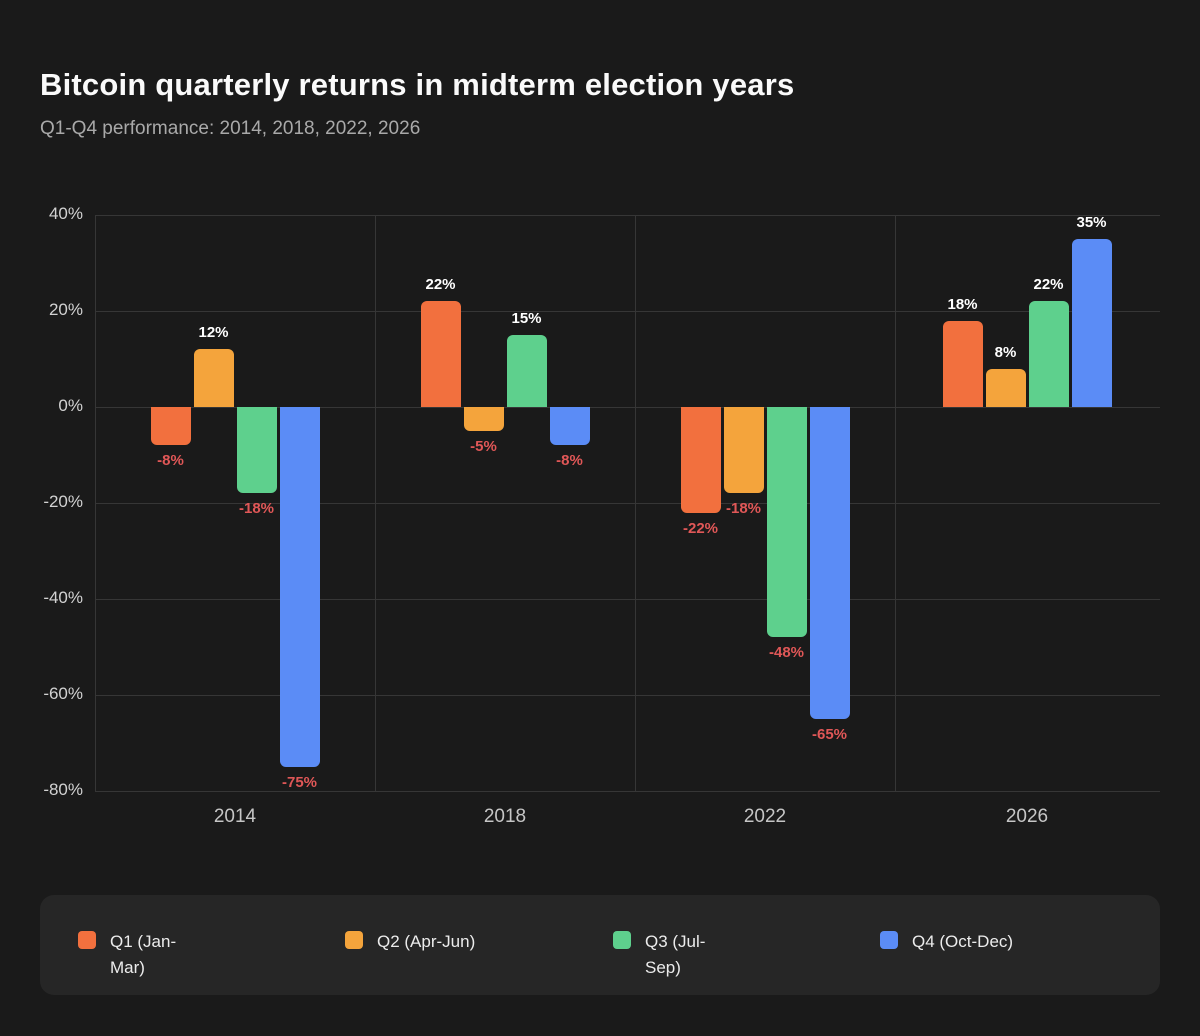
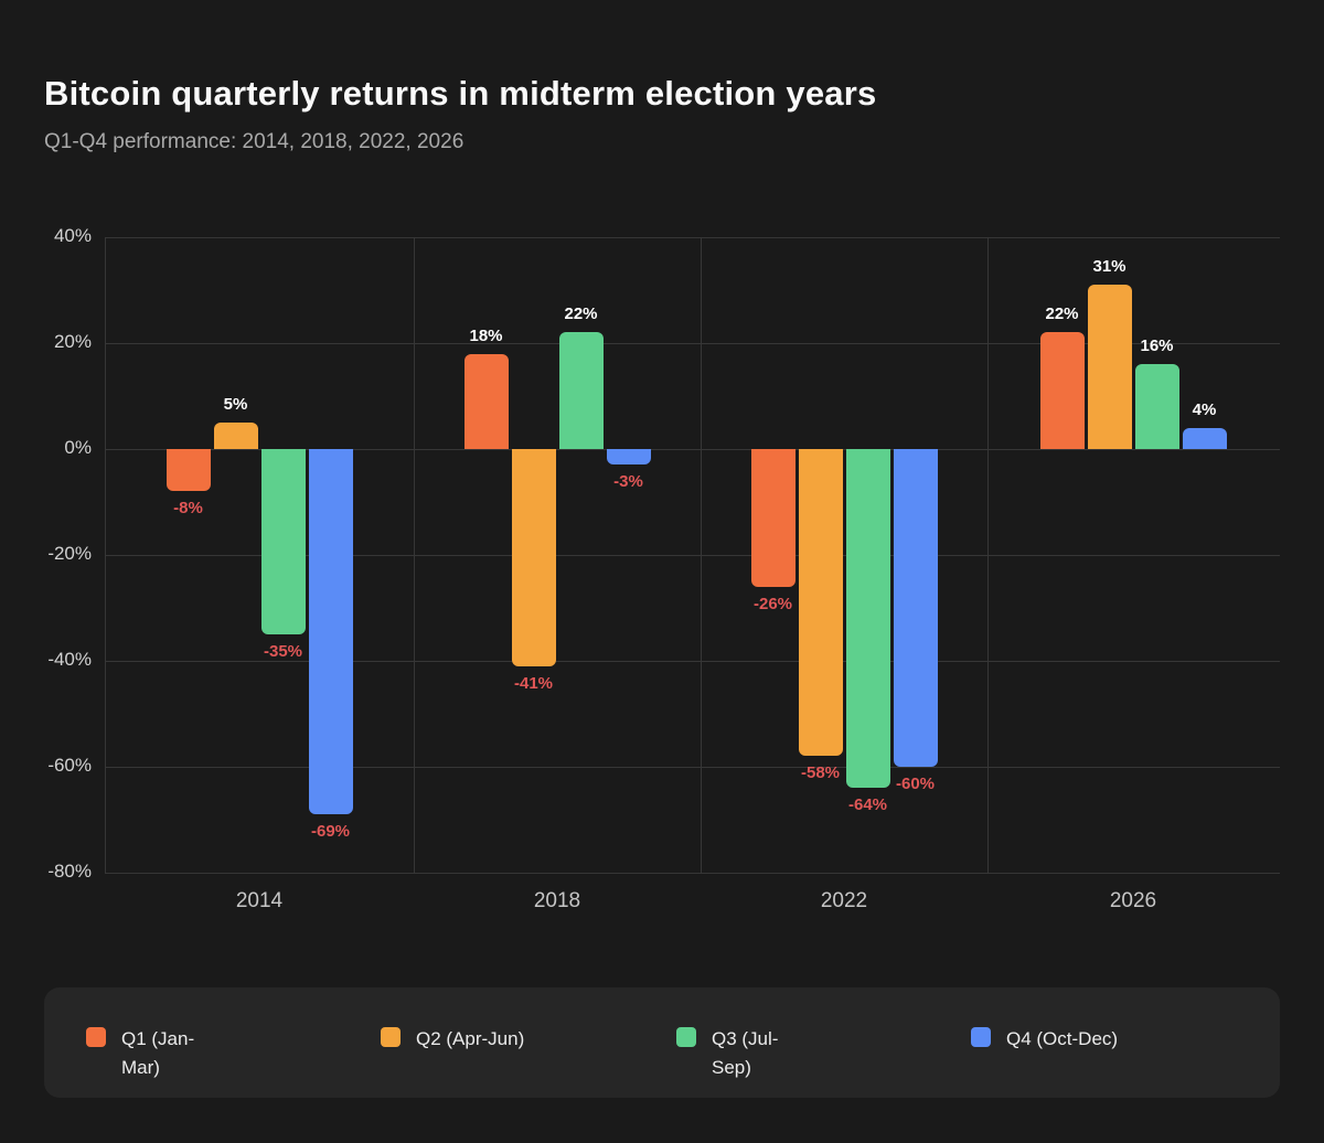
Q2 (Apr-Jun)/2014: 12% -> 5%
Q3 (Jul-Sep)/2014: -18% -> -35%
Q4 (Oct-Dec)/2014: -75% -> -69%
Q1 (Jan-Mar)/2018: 22% -> 18%
Q2 (Apr-Jun)/2018: -5% -> -41%
Q3 (Jul-Sep)/2018: 15% -> 22%
Q4 (Oct-Dec)/2018: -8% -> -3%
Q1 (Jan-Mar)/2022: -22% -> -26%
Q2 (Apr-Jun)/2022: -18% -> -58%
Q3 (Jul-Sep)/2022: -48% -> -64%
Q4 (Oct-Dec)/2022: -65% -> -60%
Q1 (Jan-Mar)/2026: 18% -> 22%
Q2 (Apr-Jun)/2026: 8% -> 31%
Q3 (Jul-Sep)/2026: 22% -> 16%
Q4 (Oct-Dec)/2026: 35% -> 4%
